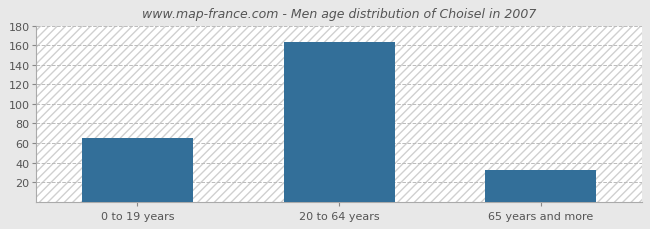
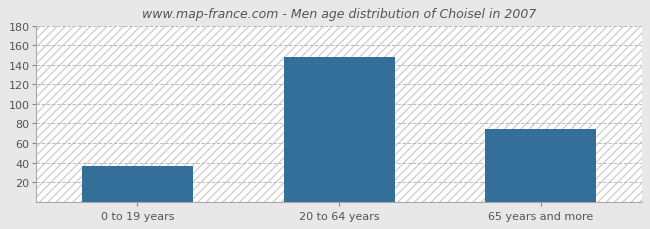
0 to 19 years: 65 -> 36
20 to 64 years: 163 -> 148
65 years and more: 32 -> 74
